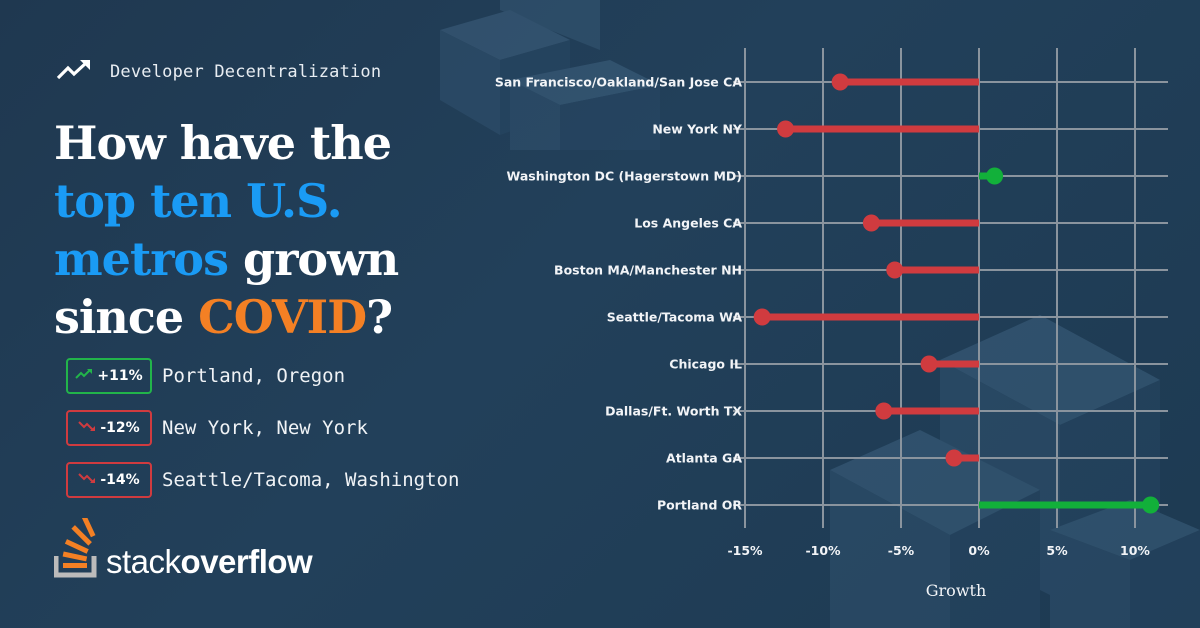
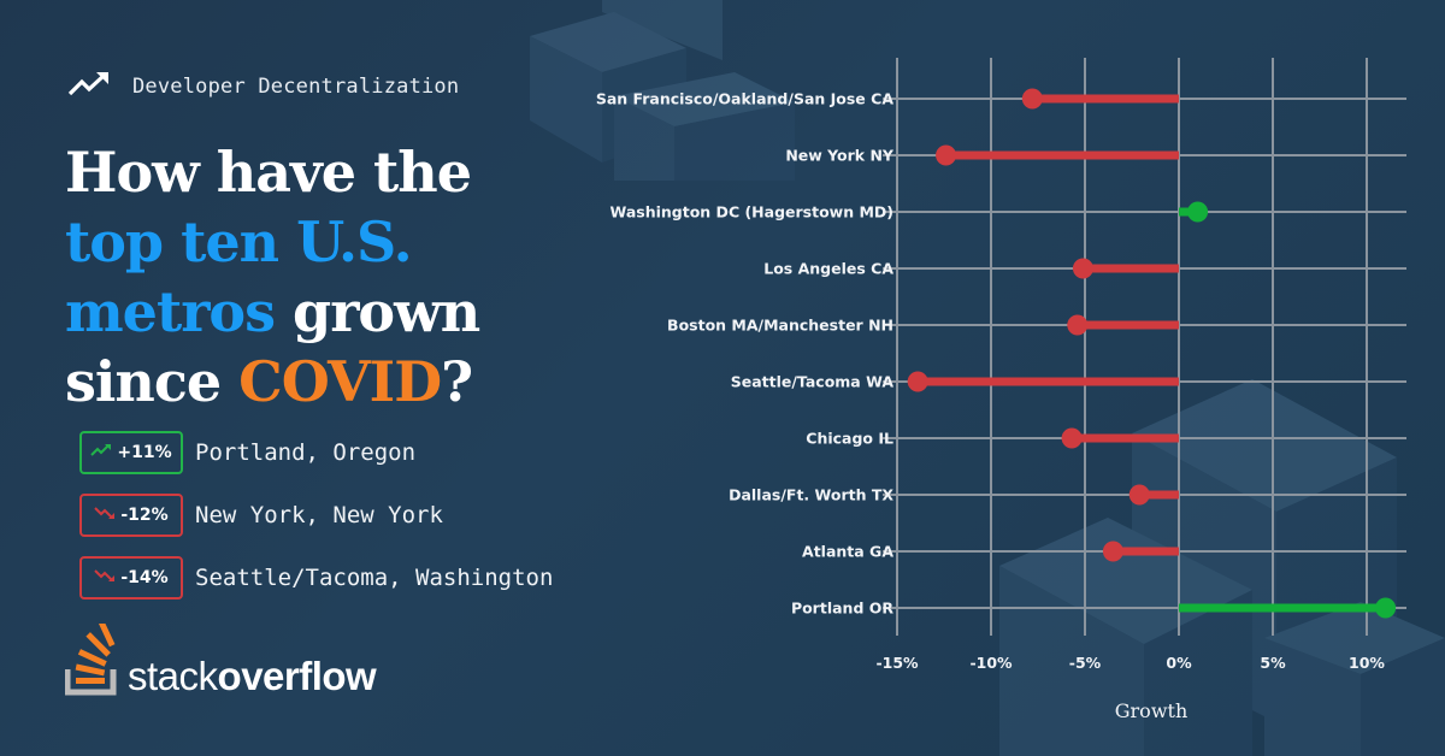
San Francisco/Oakland/San Jose CA: -8.9% -> -7.8%
Los Angeles CA: -6.9% -> -5.1%
Chicago IL: -3.2% -> -5.7%
Dallas/Ft. Worth TX: -6.1% -> -2.1%
Atlanta GA: -1.6% -> -3.5%
